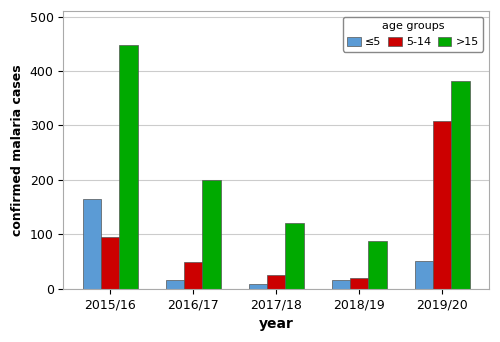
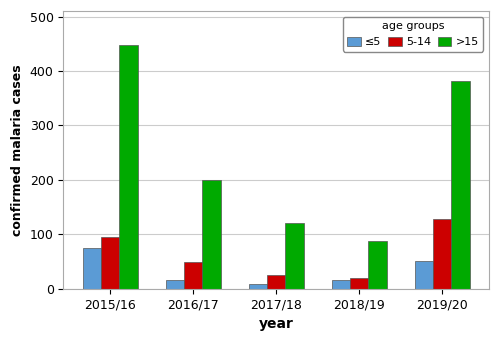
≤5/2015/16: 164 -> 75
5-14/2019/20: 308 -> 128
